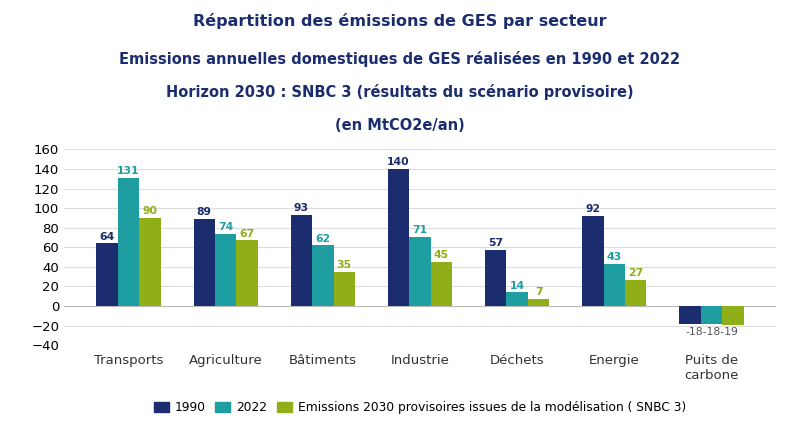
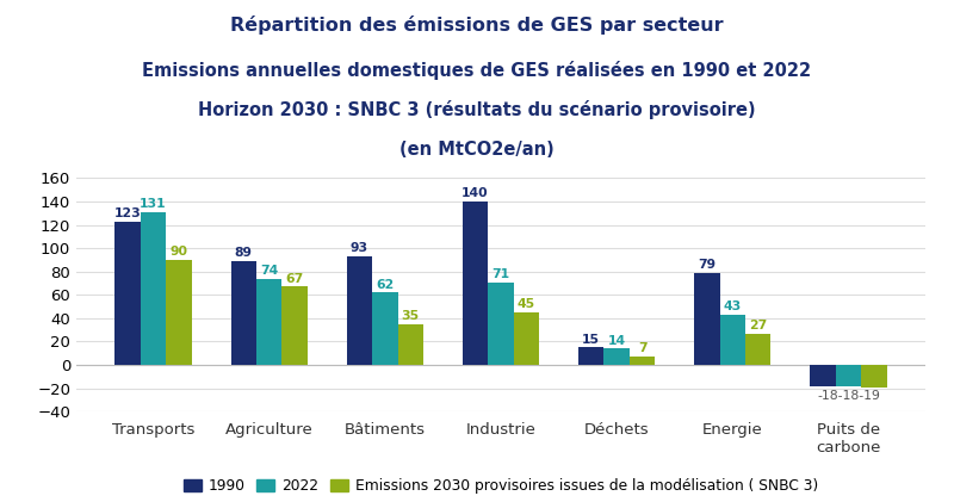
1990/Transports: 64 -> 123
1990/Déchets: 57 -> 15
1990/Energie: 92 -> 79
